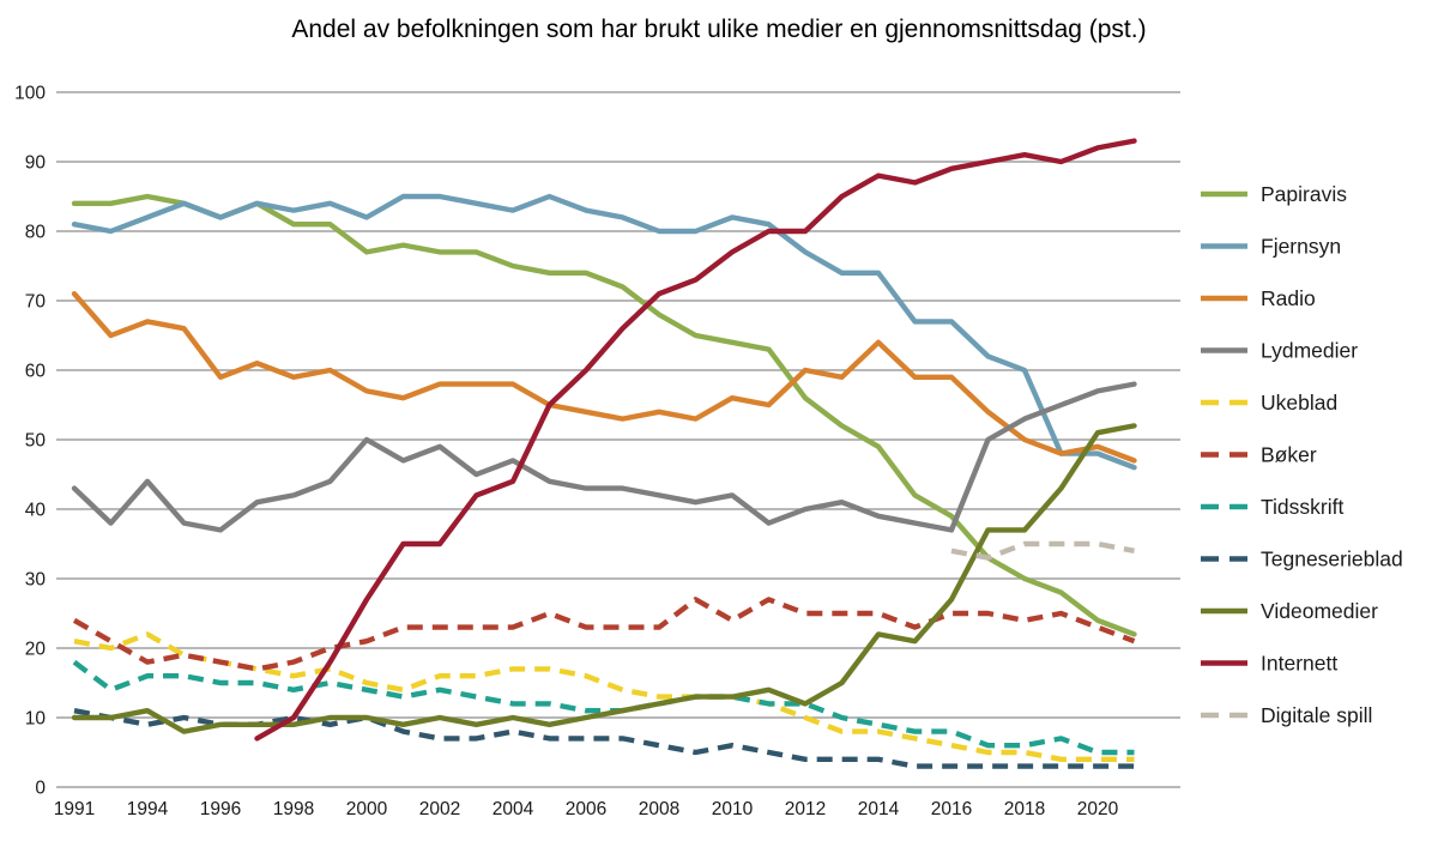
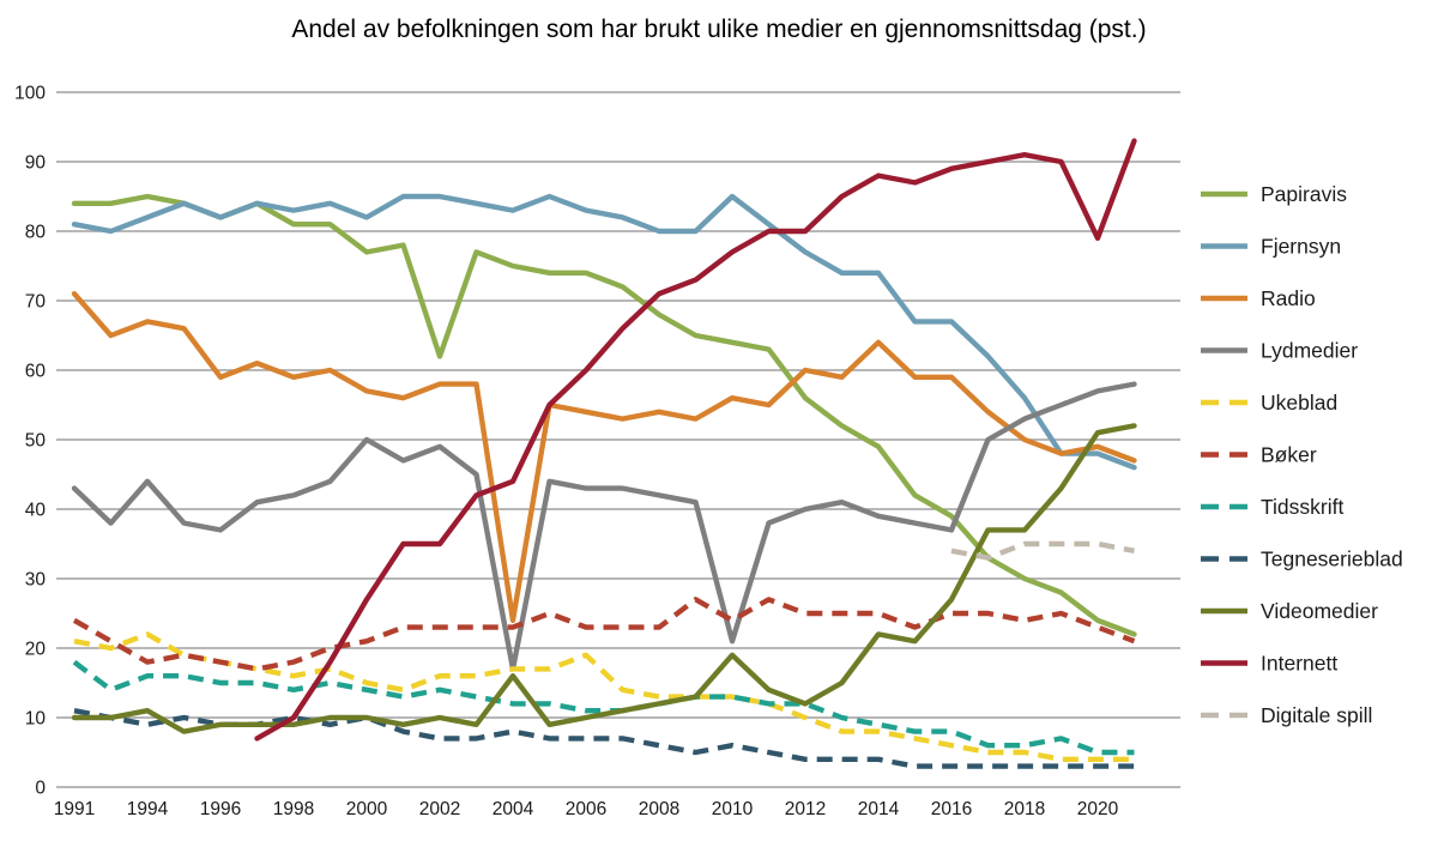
Papiravis/2002: 77 -> 62
Radio/2004: 58 -> 24
Lydmedier/2004: 47 -> 17
Videomedier/2004: 10 -> 16
Ukeblad/2006: 16 -> 19
Fjernsyn/2010: 82 -> 85
Lydmedier/2010: 42 -> 21
Videomedier/2010: 13 -> 19
Fjernsyn/2018: 60 -> 56
Internett/2020: 92 -> 79
